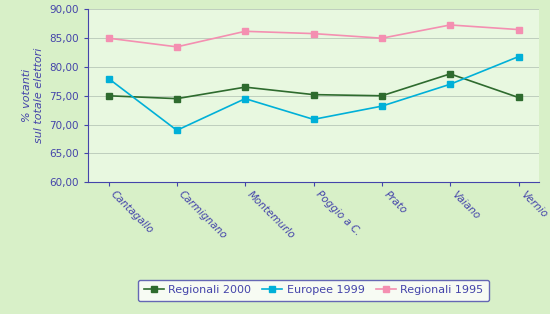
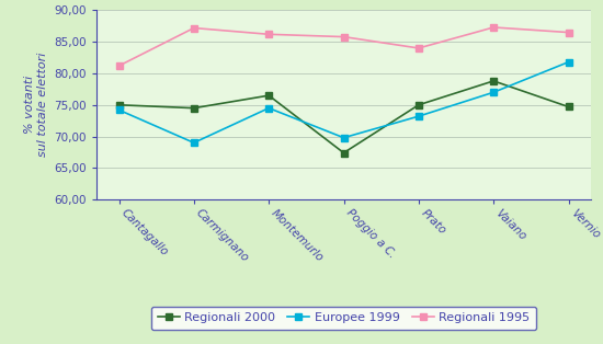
Europee 1999/Cantagallo: 78,0 -> 74,2
Regionali 1995/Cantagallo: 85,0 -> 81,2
Regionali 1995/Carmignano: 83,5 -> 87,2
Regionali 2000/Poggio a C.: 75,2 -> 67,4
Europee 1999/Poggio a C.: 70,9 -> 69,8
Regionali 1995/Prato: 85,0 -> 84,0
